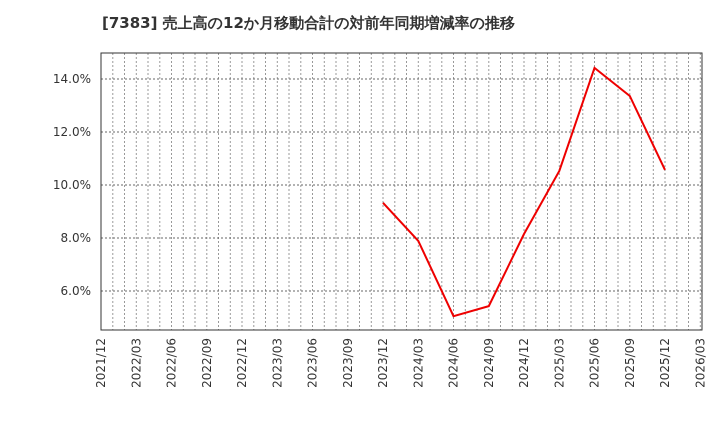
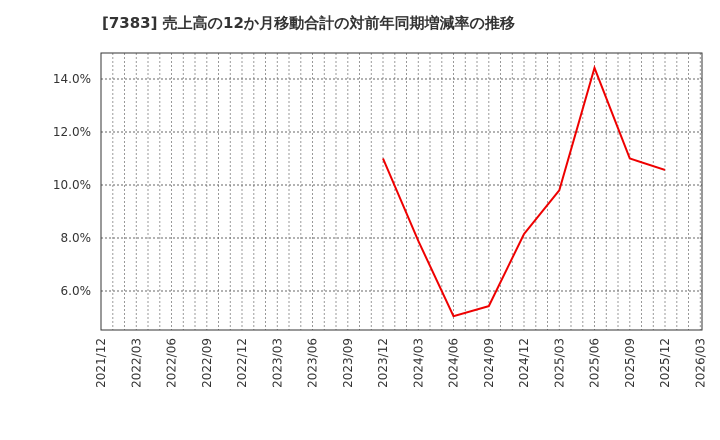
2023/12: 9.3% -> 11.0%
2025/03: 10.5% -> 9.8%
2025/09: 13.4% -> 11.0%
